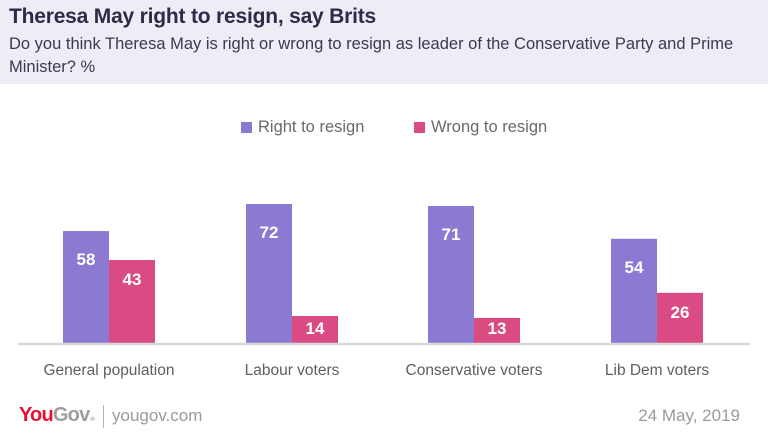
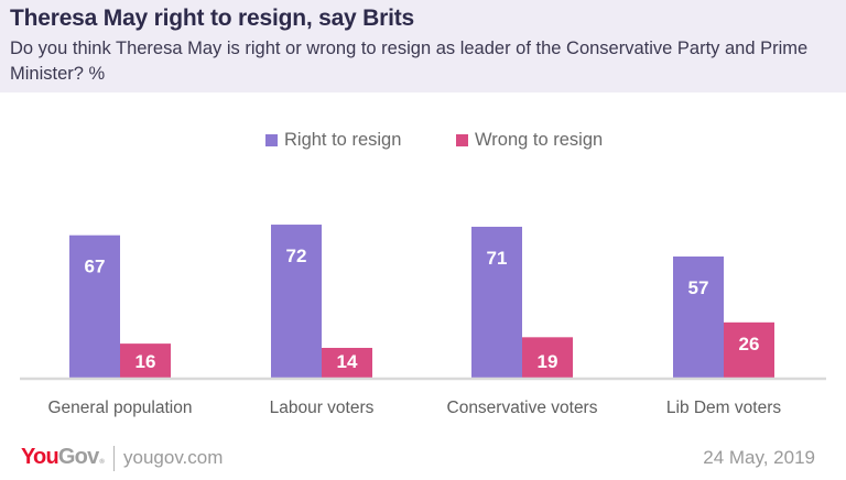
Right to resign/General population: 58 -> 67
Wrong to resign/General population: 43 -> 16
Wrong to resign/Conservative voters: 13 -> 19
Right to resign/Lib Dem voters: 54 -> 57
